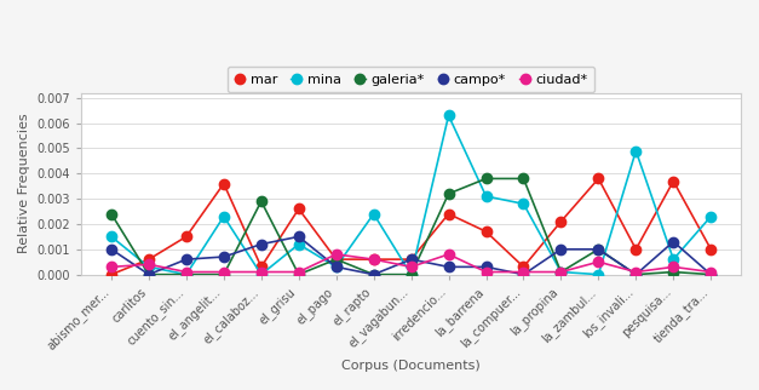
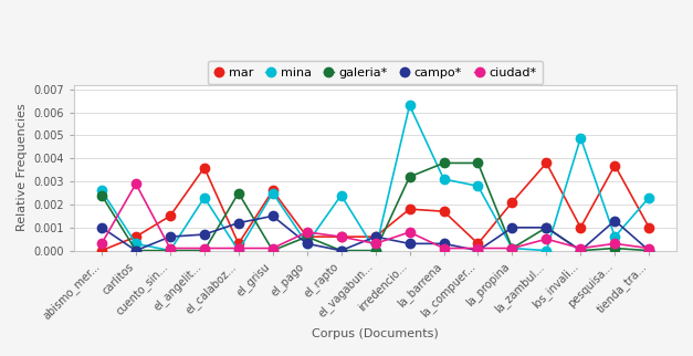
mina/abismo_mer...: 0.0015 -> 0.0026
ciudad*/carlitos: 0.0004 -> 0.0029
galeria*/el_calaboz...: 0.0029 -> 0.0025
mina/el_grisu: 0.0012 -> 0.0025
mar/irredencio...: 0.0024 -> 0.0018
